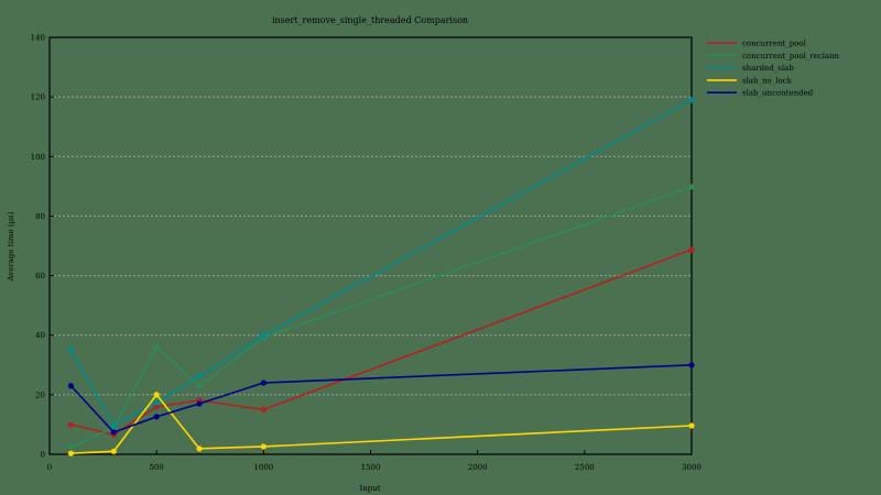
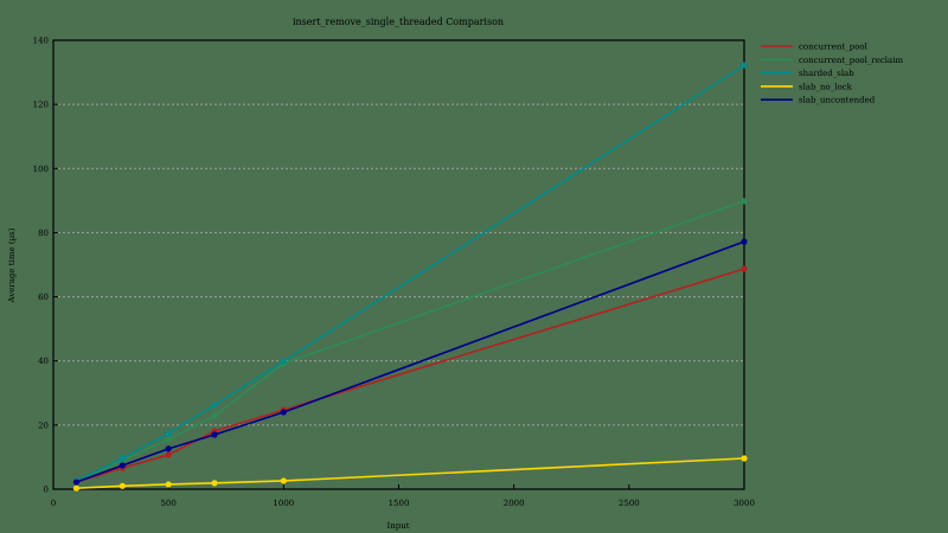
concurrent_pool/100: 10 -> 2
sharded_slab/100: 35 -> 3
slab_uncontended/100: 23 -> 2
concurrent_pool/500: 16 -> 11
concurrent_pool_reclaim/500: 36 -> 16
slab_no_lock/500: 20 -> 2
concurrent_pool/1000: 15 -> 25
sharded_slab/3000: 119 -> 132
slab_uncontended/3000: 30 -> 77
